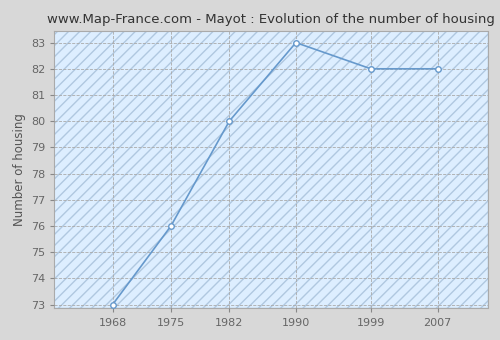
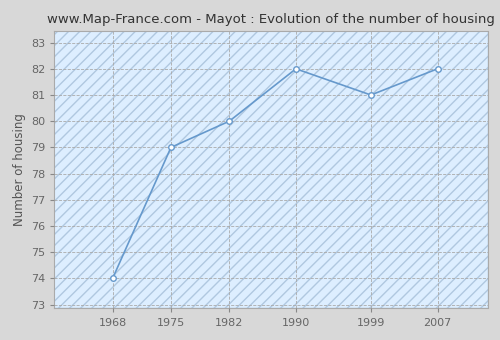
1968: 73 -> 74
1975: 76 -> 79
1990: 83 -> 82
1999: 82 -> 81
